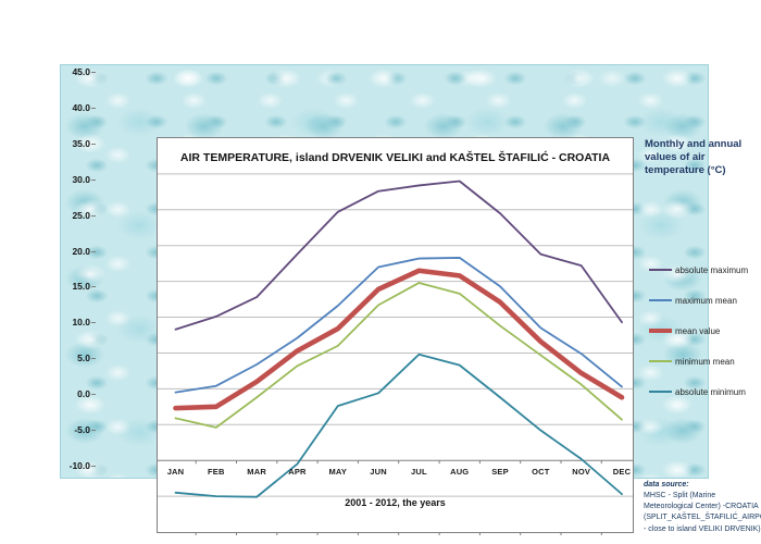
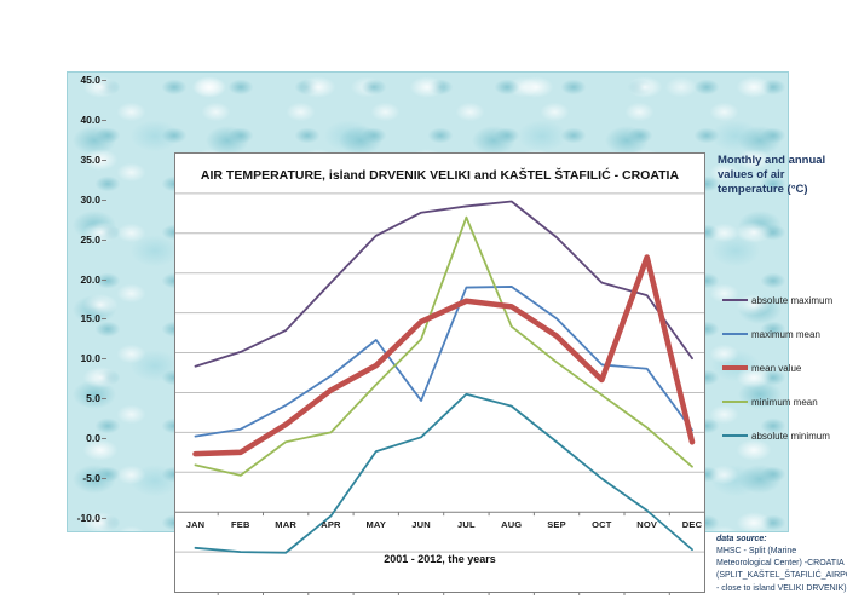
minimum mean/APR: 13 -> 10
maximum mean/JUN: 27 -> 14
minimum mean/JUL: 25 -> 37
maximum mean/NOV: 15 -> 18
mean value/NOV: 12 -> 32
